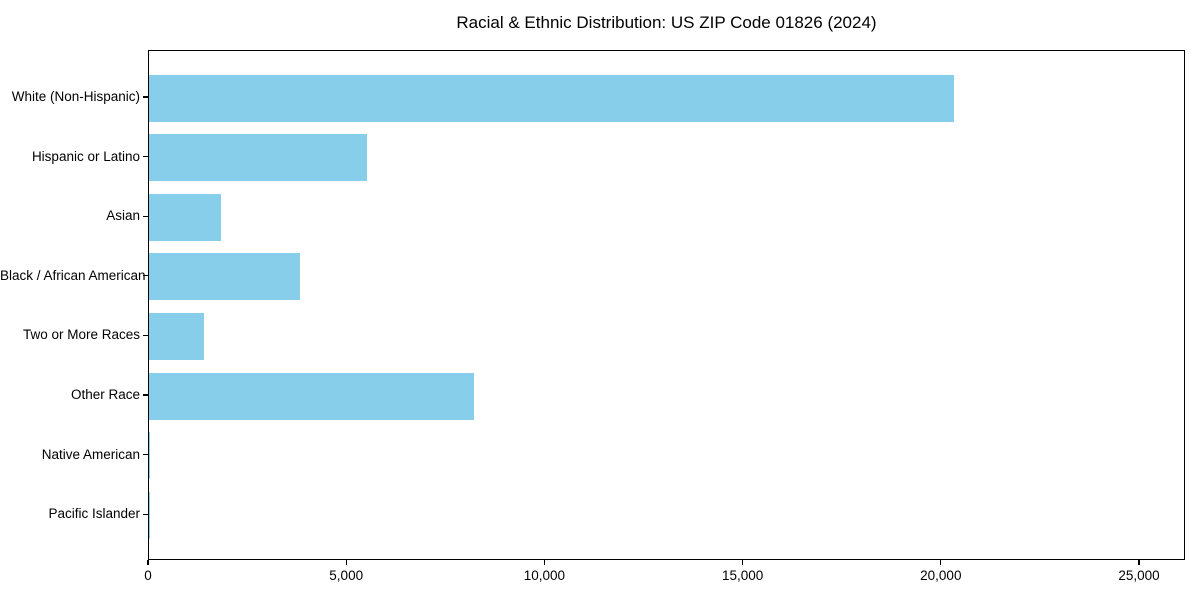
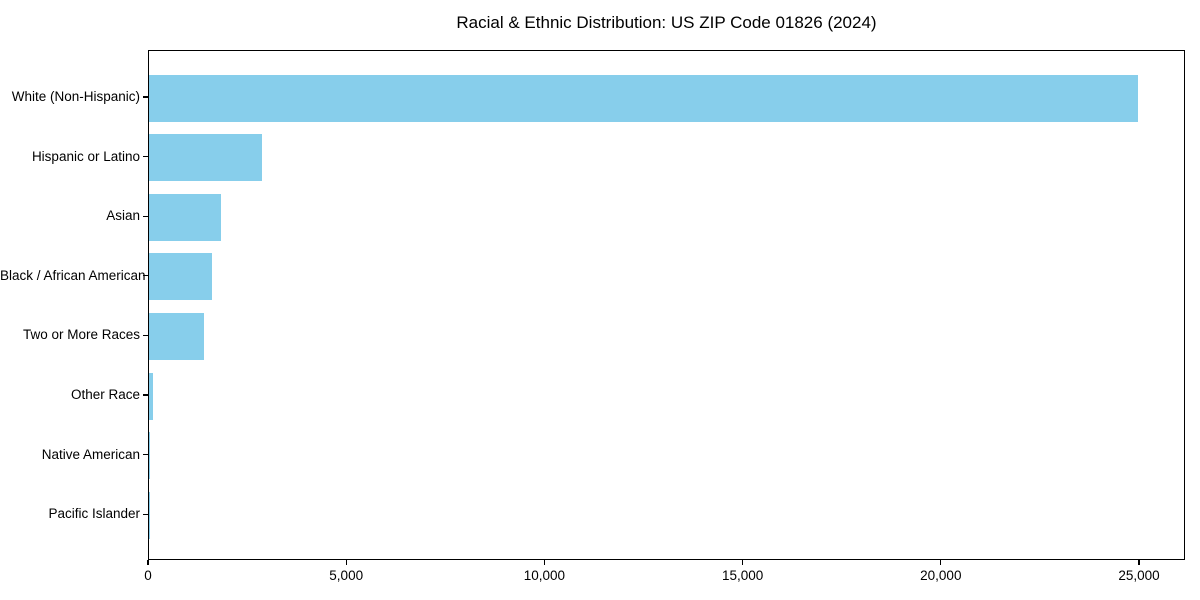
White (Non-Hispanic): 20300 -> 25000
Hispanic or Latino: 5500 -> 2800
Black / African American: 3800 -> 1600
Other Race: 8200 -> 100
